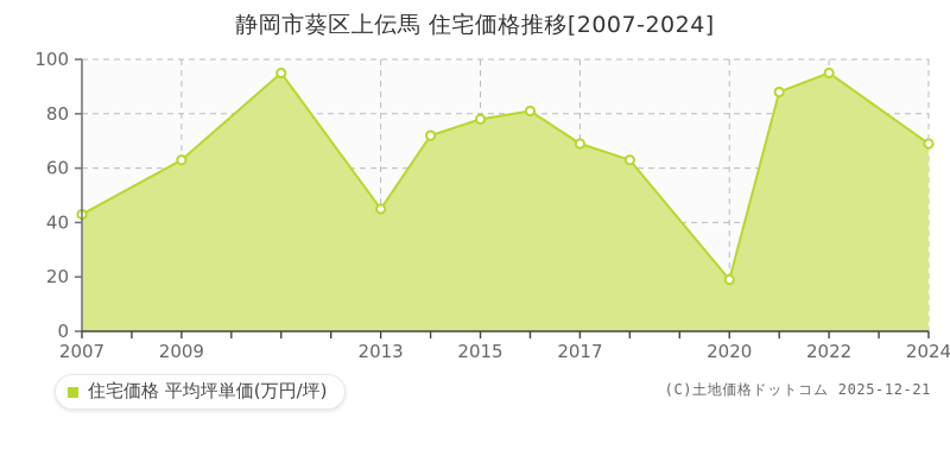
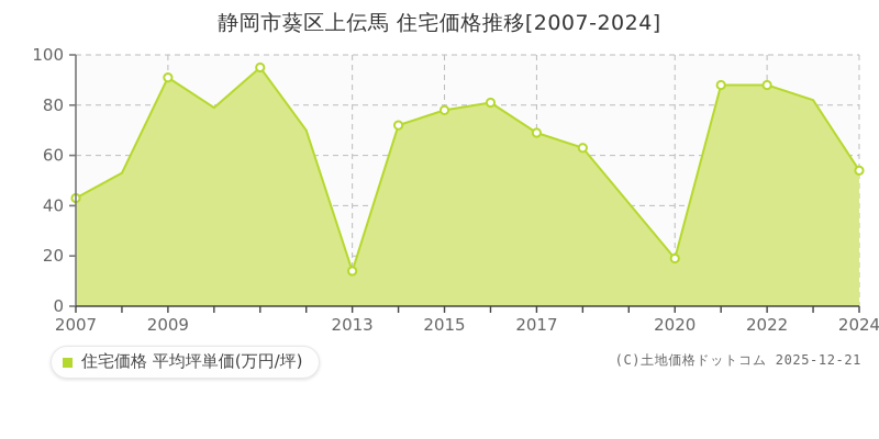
2009: 63 -> 91
2013: 45 -> 14
2022: 95 -> 88
2024: 69 -> 54
